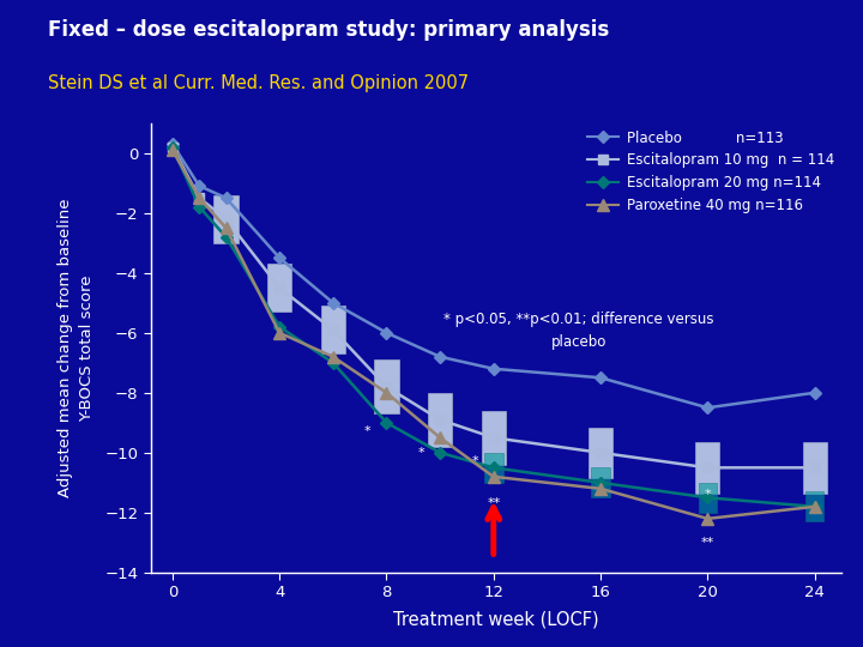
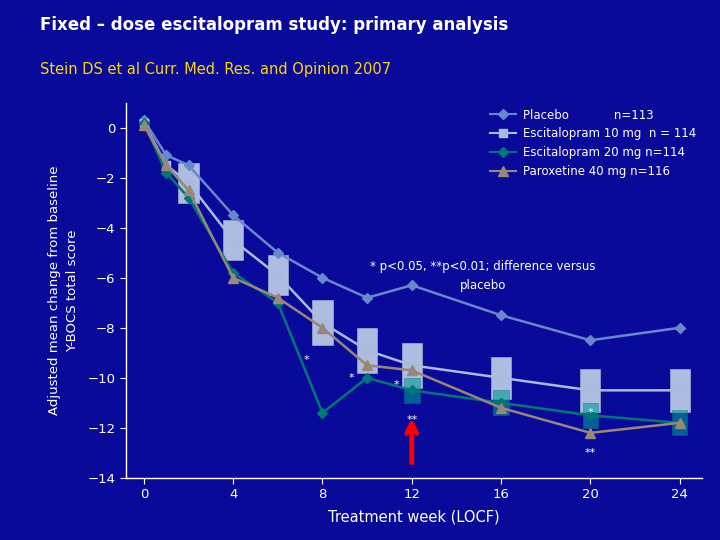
Escitalopram 20 mg n=114/8: -9.0 -> -11.4
Placebo n=113/12: -7.2 -> -6.3
Paroxetine 40 mg n=116/12: -10.8 -> -9.7
